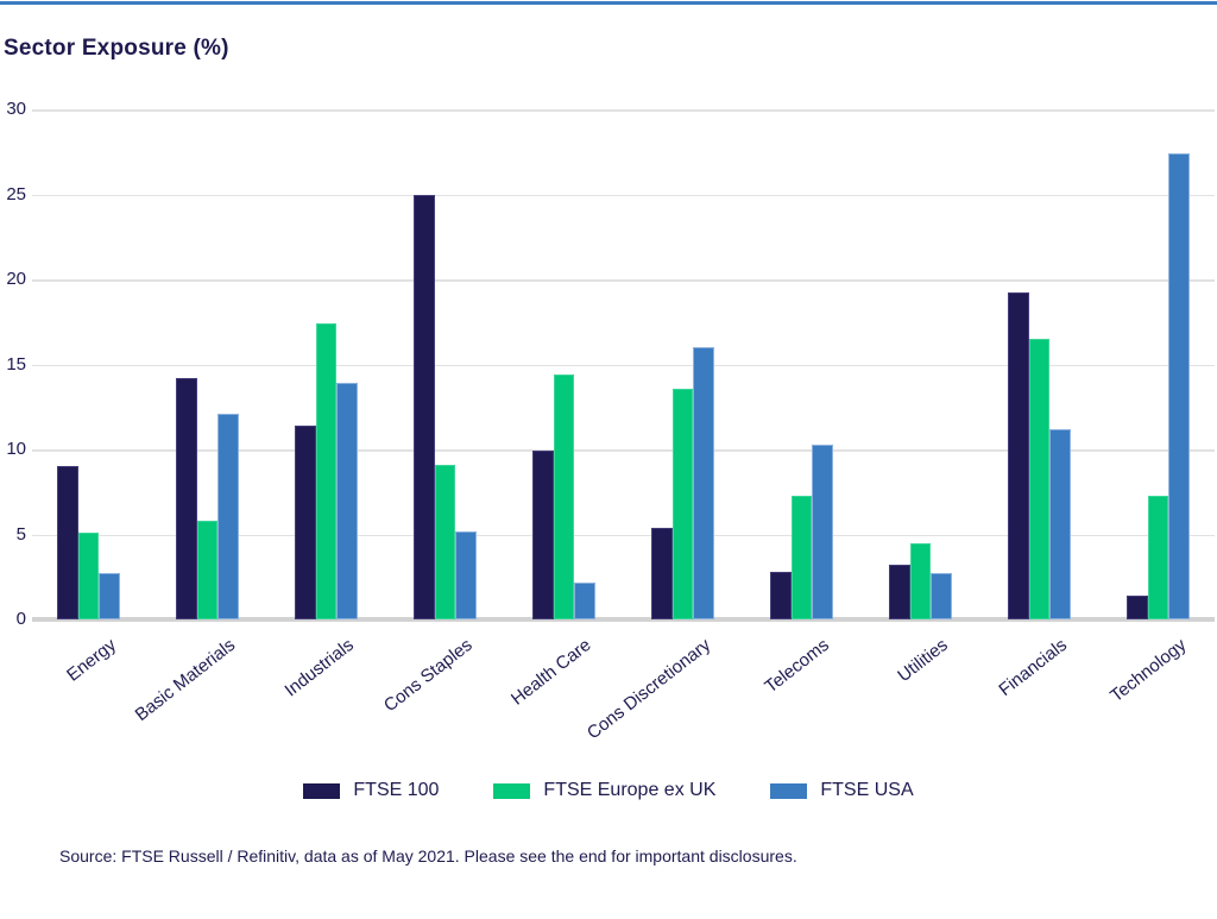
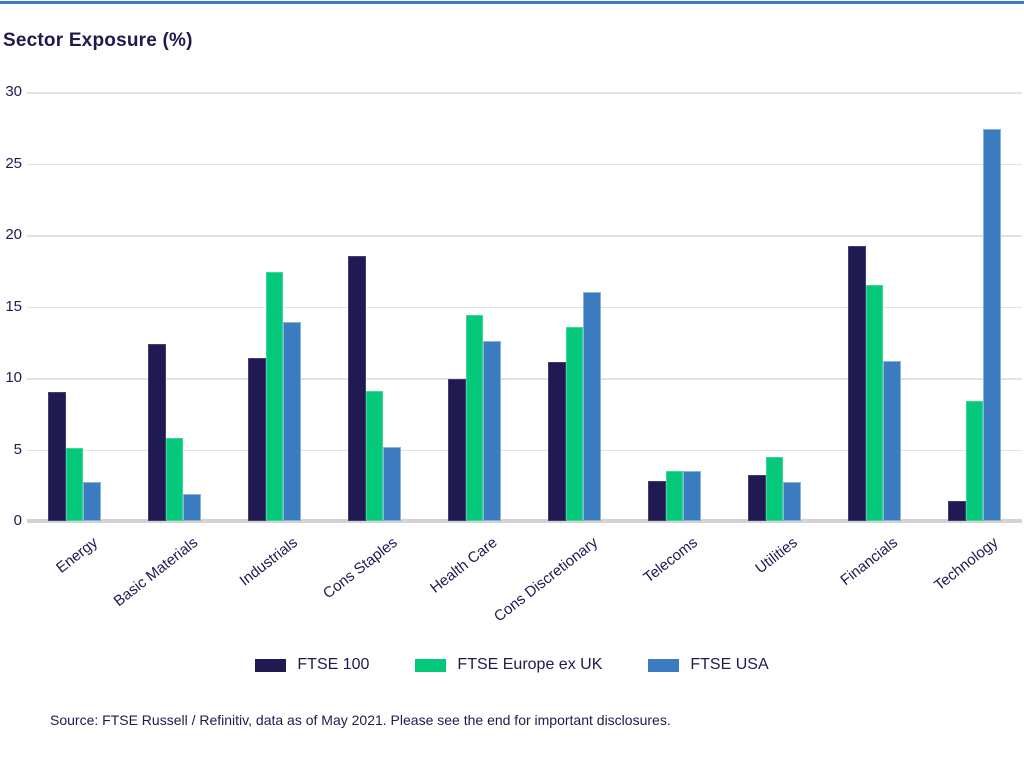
FTSE 100/Basic Materials: 14.2 -> 12.4
FTSE USA/Basic Materials: 12.1 -> 1.9
FTSE 100/Cons Staples: 25.0 -> 18.5
FTSE USA/Health Care: 2.2 -> 12.6
FTSE 100/Cons Discretionary: 5.4 -> 11.1
FTSE Europe ex UK/Telecoms: 7.3 -> 3.5
FTSE USA/Telecoms: 10.3 -> 3.5
FTSE Europe ex UK/Technology: 7.3 -> 8.4
